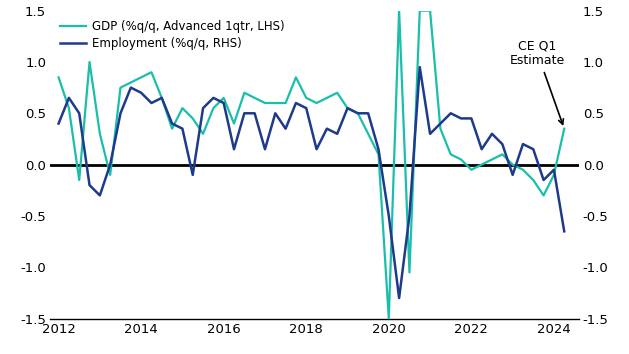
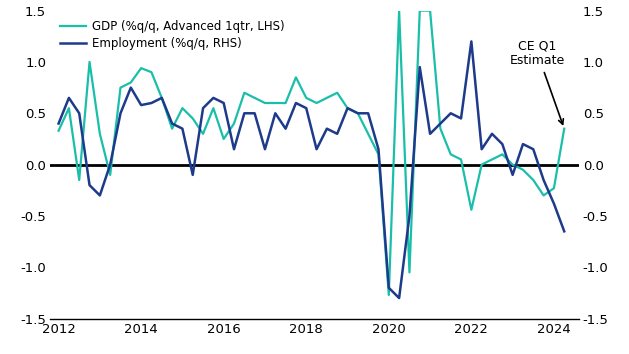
GDP (%q/q, Advanced 1qtr, LHS)/2012: 0.85 -> 0.33
GDP (%q/q, Advanced 1qtr, LHS)/2014: 0.85 -> 0.94
Employment (%q/q, RHS)/2014: 0.70 -> 0.58
GDP (%q/q, Advanced 1qtr, LHS)/2016: 0.65 -> 0.25
GDP (%q/q, Advanced 1qtr, LHS)/2020: -1.50 -> -1.27
Employment (%q/q, RHS)/2020: -0.50 -> -1.20
GDP (%q/q, Advanced 1qtr, LHS)/2022: -0.05 -> -0.44
Employment (%q/q, RHS)/2022: 0.45 -> 1.20
GDP (%q/q, Advanced 1qtr, LHS)/2024: -0.10 -> -0.23
Employment (%q/q, RHS)/2024: -0.05 -> -0.38
